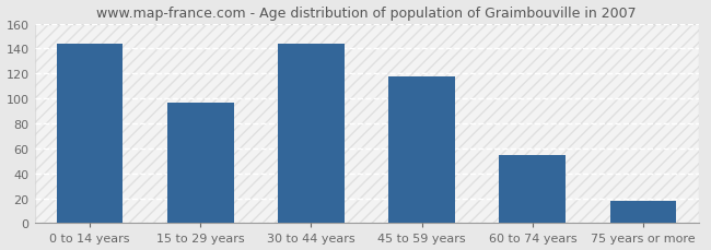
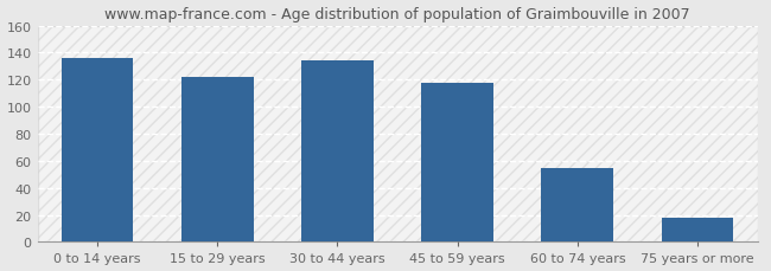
0 to 14 years: 144 -> 136
15 to 29 years: 97 -> 122
30 to 44 years: 144 -> 134
